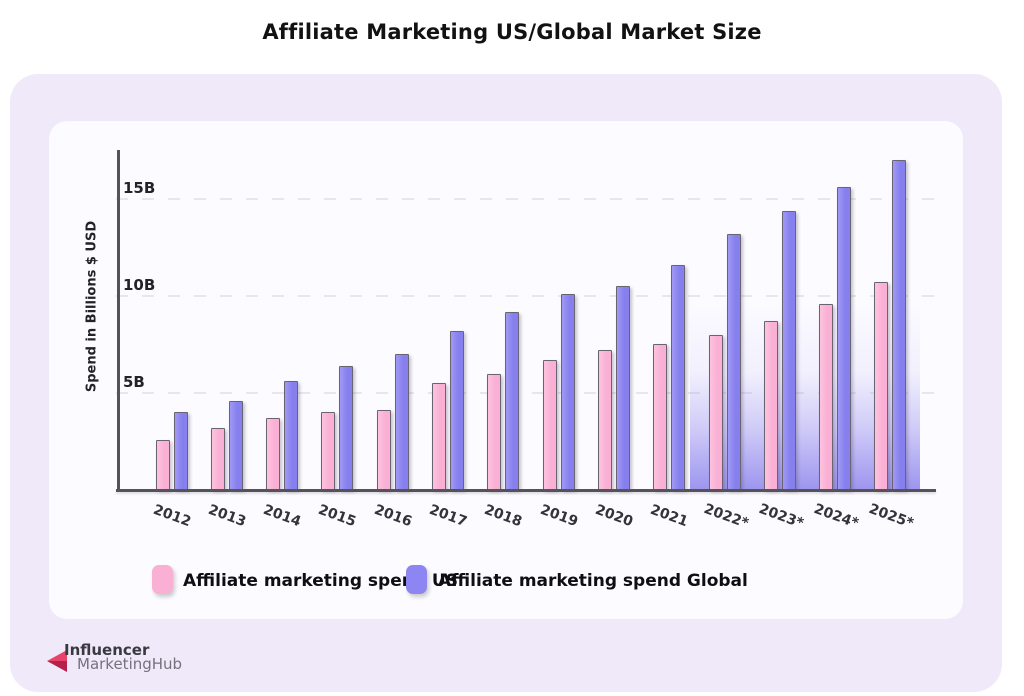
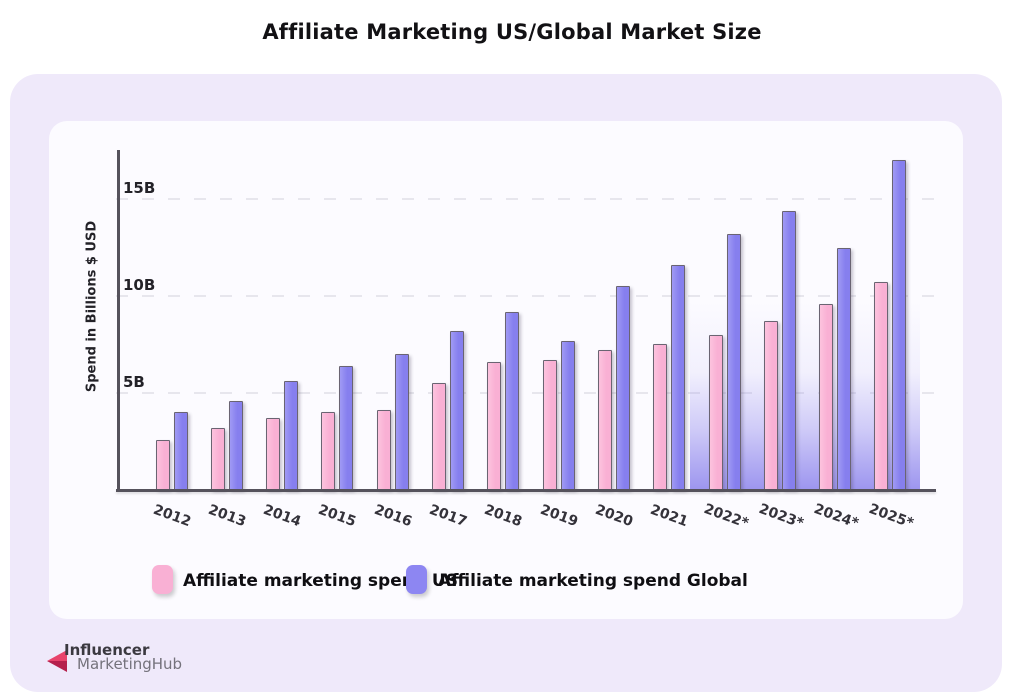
Affiliate marketing spend US/2018: 6.0B -> 6.6B
Affiliate marketing spend Global/2019: 10.1B -> 7.7B
Affiliate marketing spend Global/2024*: 15.6B -> 12.5B
